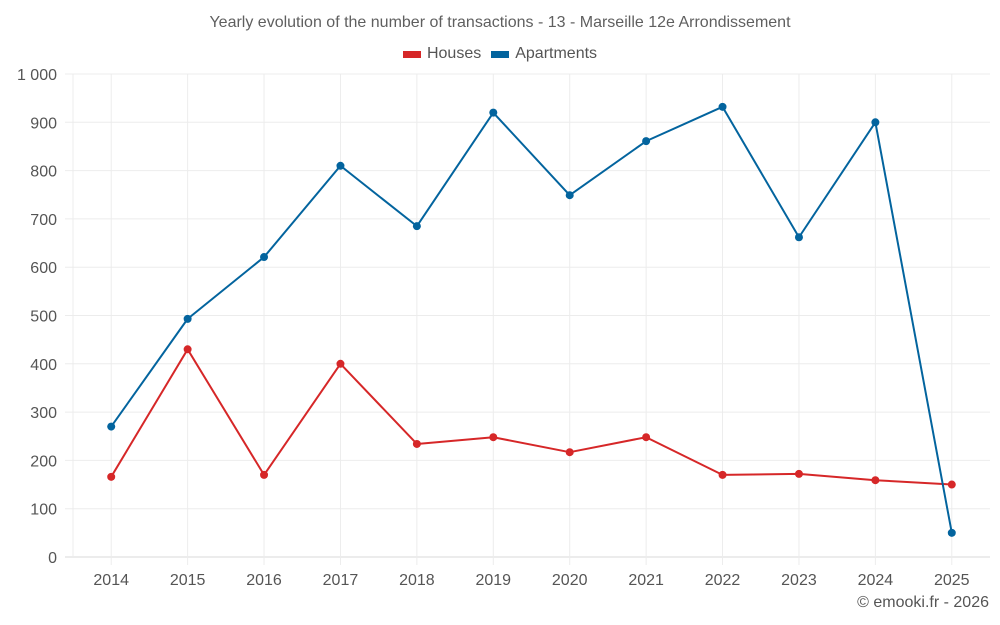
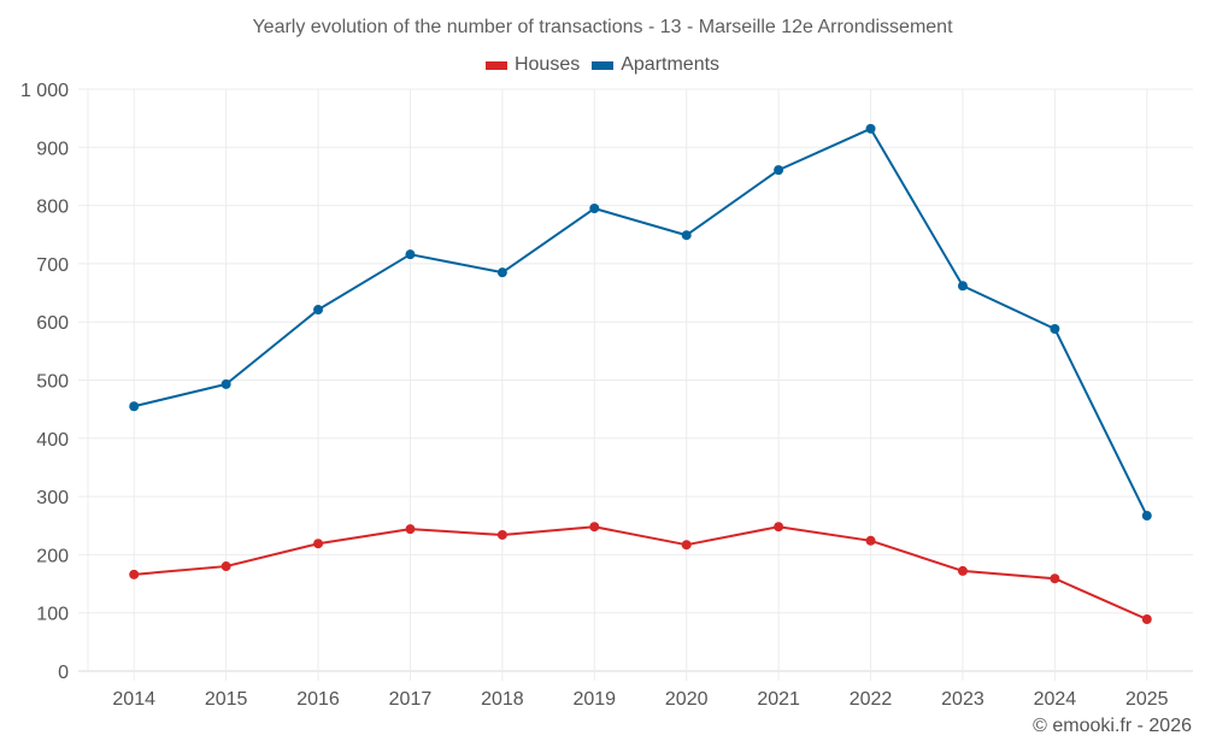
Apartments/2014: 270 -> 460
Houses/2015: 430 -> 180
Houses/2016: 170 -> 220
Houses/2017: 400 -> 240
Apartments/2017: 810 -> 720
Apartments/2019: 920 -> 800
Houses/2022: 170 -> 220
Apartments/2024: 900 -> 590
Houses/2025: 150 -> 90
Apartments/2025: 50 -> 270
